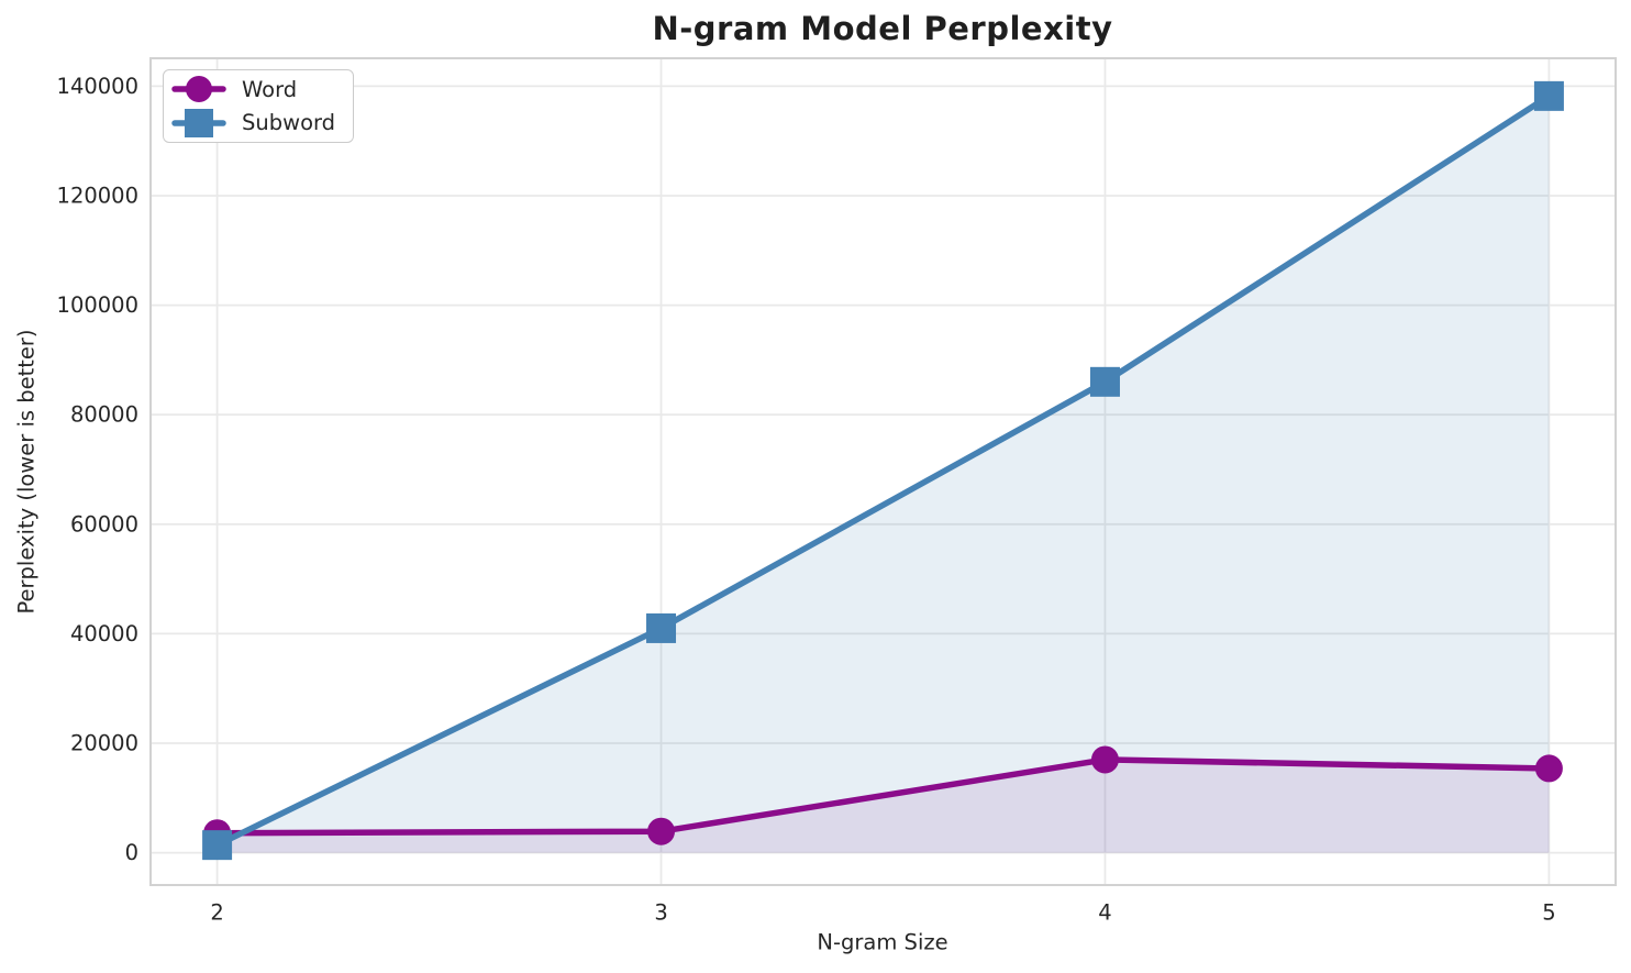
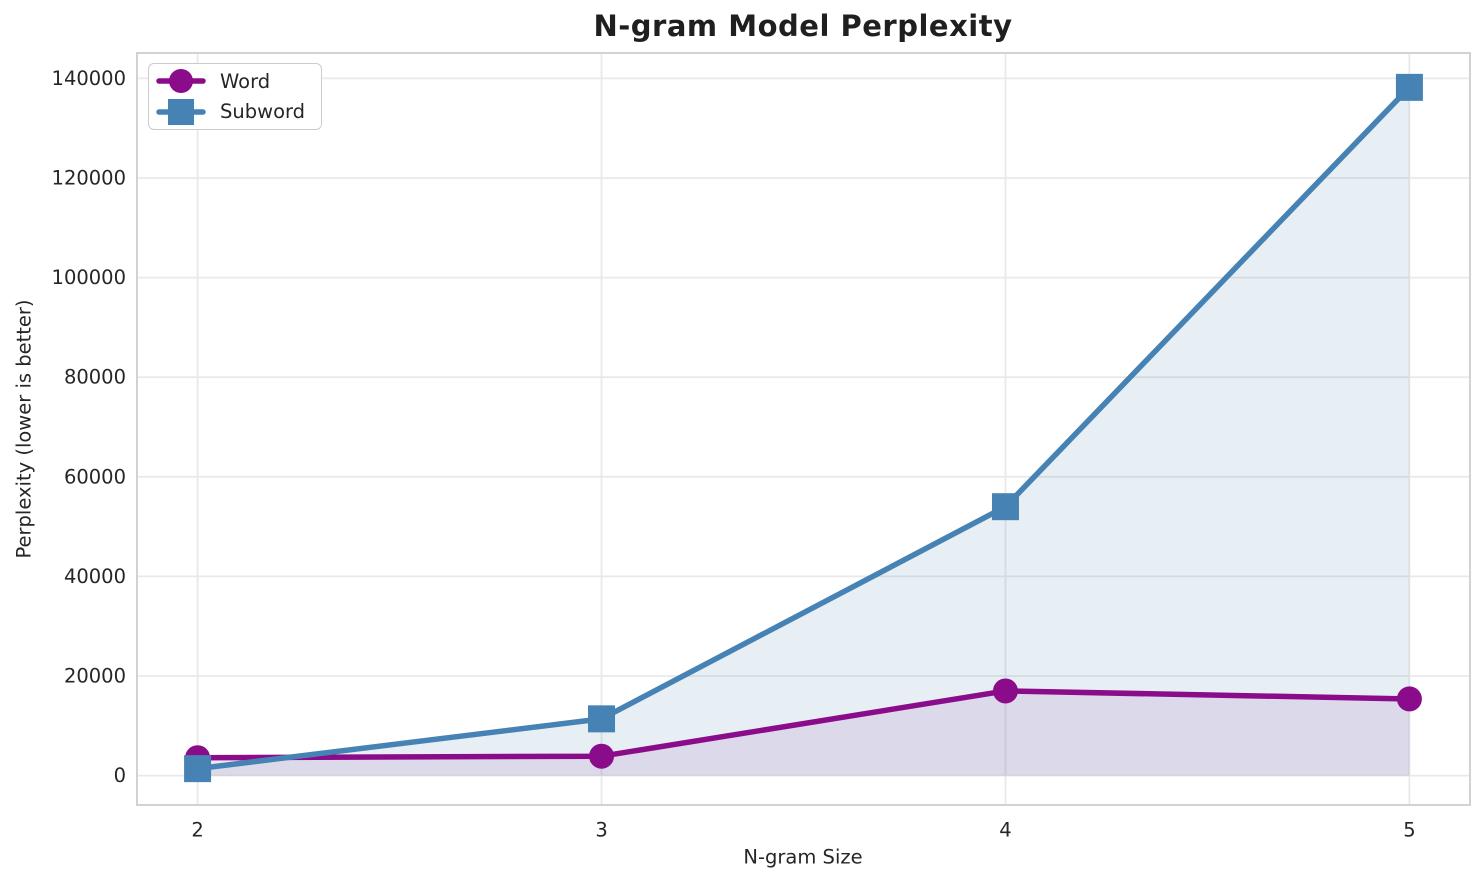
Subword/3: 41000 -> 11000
Subword/4: 86000 -> 54000
